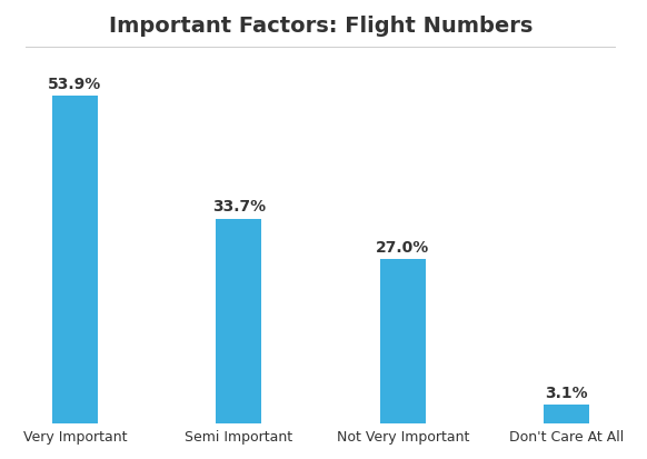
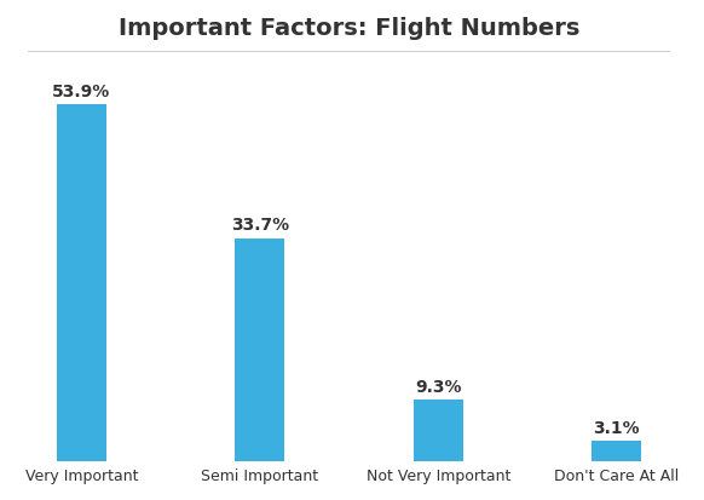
Not Very Important: 27.0% -> 9.3%
